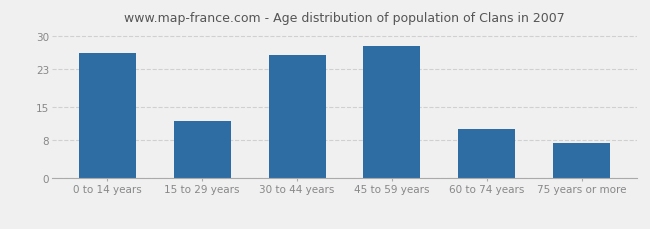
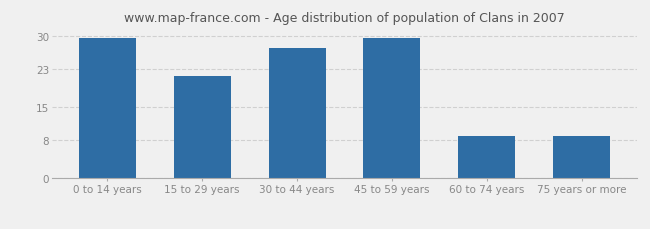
0 to 14 years: 26.5 -> 29.5
15 to 29 years: 12.0 -> 21.5
30 to 44 years: 26.0 -> 27.5
45 to 59 years: 28.0 -> 29.5
60 to 74 years: 10.5 -> 9.0
75 years or more: 7.5 -> 9.0
